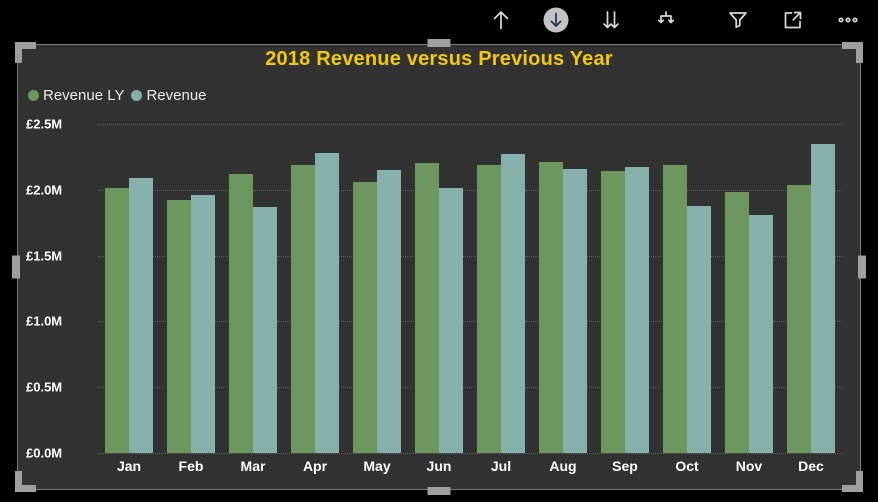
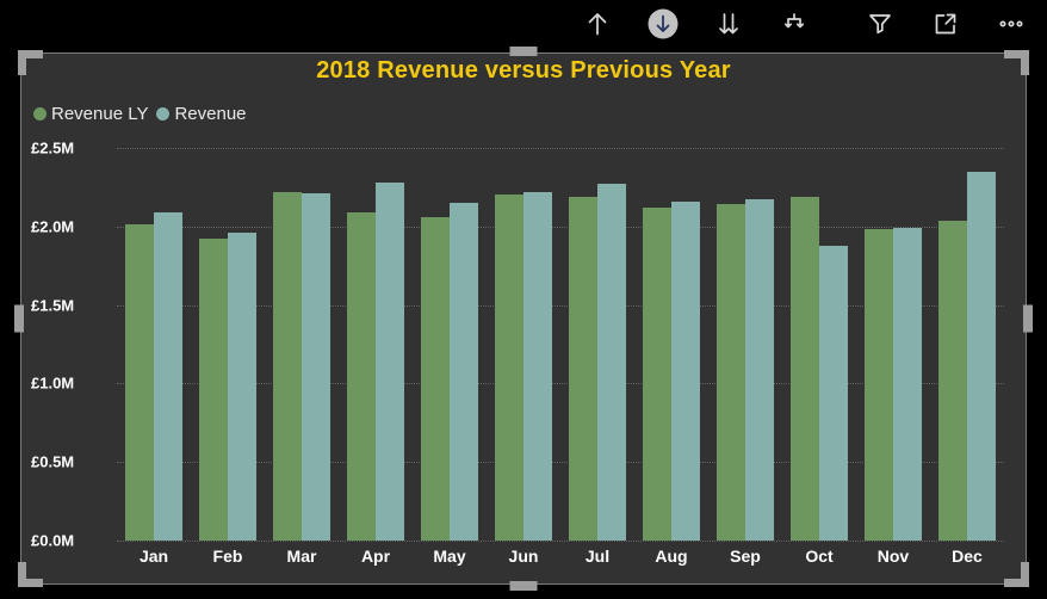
Revenue LY/Mar: £2.12M -> £2.22M
Revenue/Mar: £1.87M -> £2.21M
Revenue LY/Apr: £2.19M -> £2.09M
Revenue/Jun: £2.01M -> £2.22M
Revenue LY/Aug: £2.21M -> £2.12M
Revenue/Nov: £1.81M -> £1.99M
